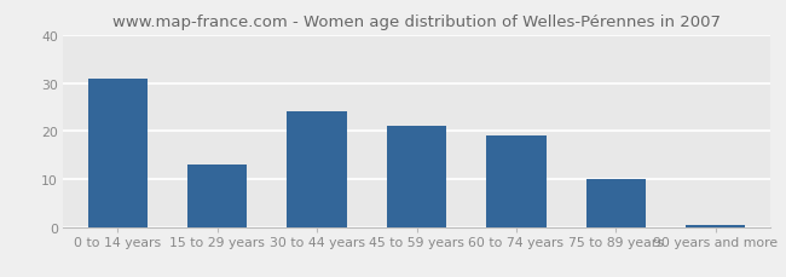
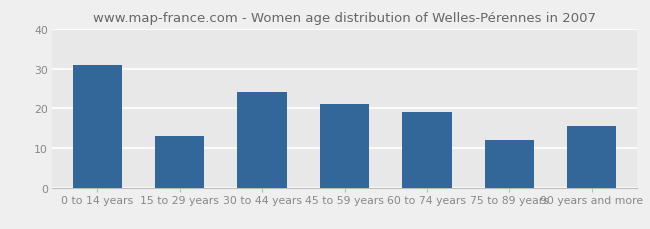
75 to 89 years: 10.0 -> 12.0
90 years and more: 0.5 -> 15.5
